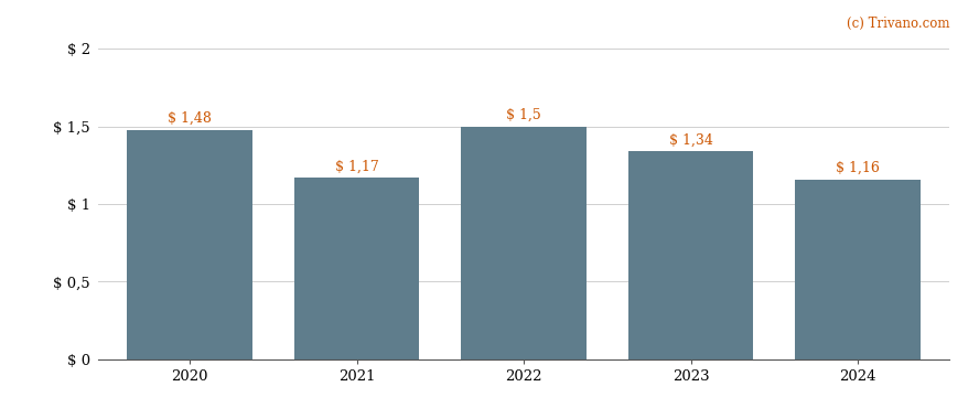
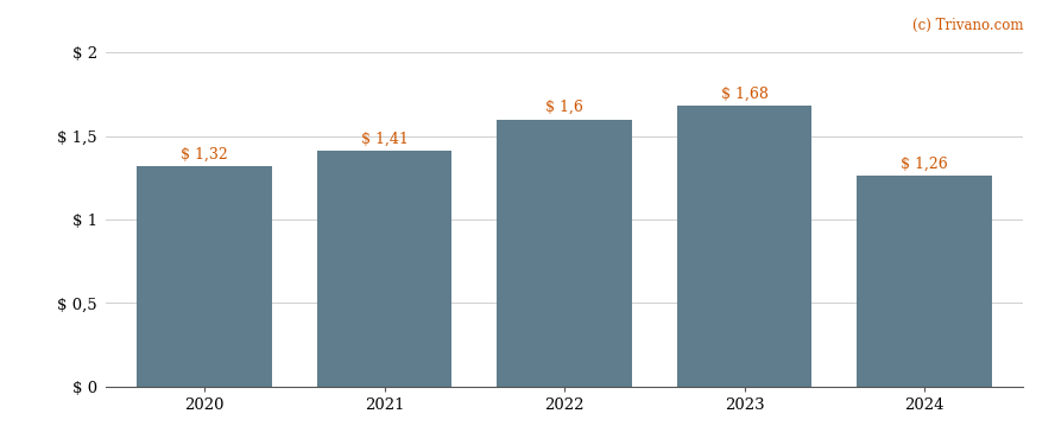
2020: 1,48 -> 1,32
2021: 1,17 -> 1,41
2022: 1,5 -> 1,6
2023: 1,34 -> 1,68
2024: 1,16 -> 1,26
